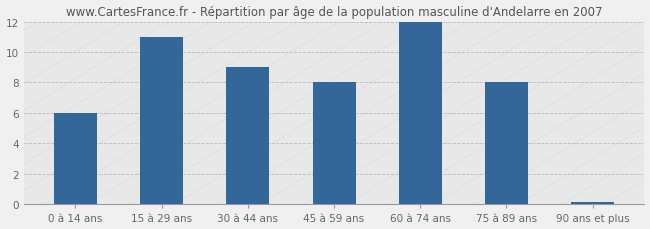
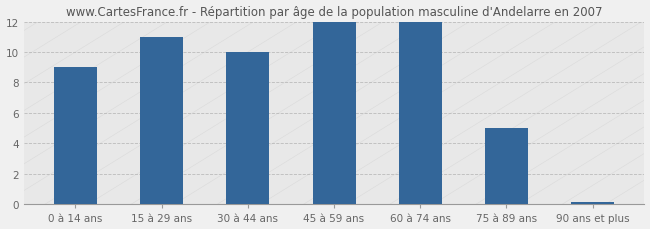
0 à 14 ans: 6.0 -> 9.0
30 à 44 ans: 9.0 -> 10.0
45 à 59 ans: 8.0 -> 12.0
75 à 89 ans: 8.0 -> 5.0
